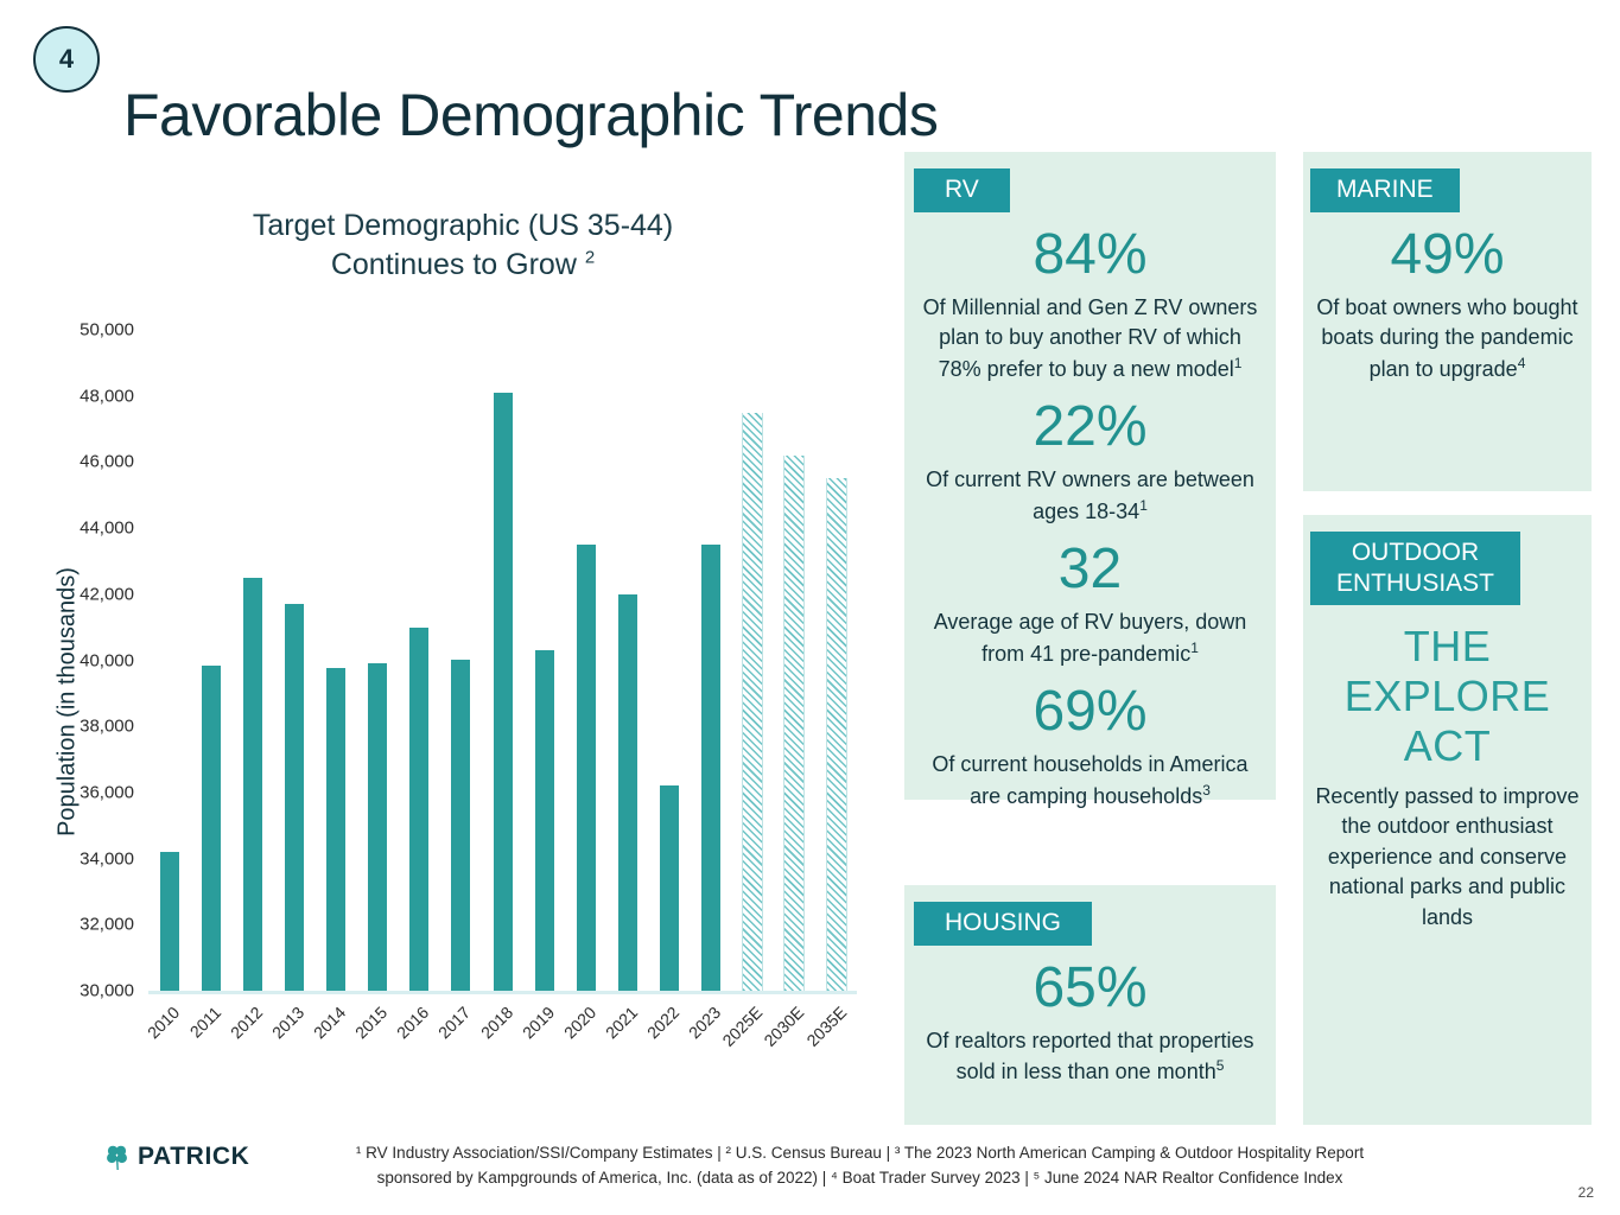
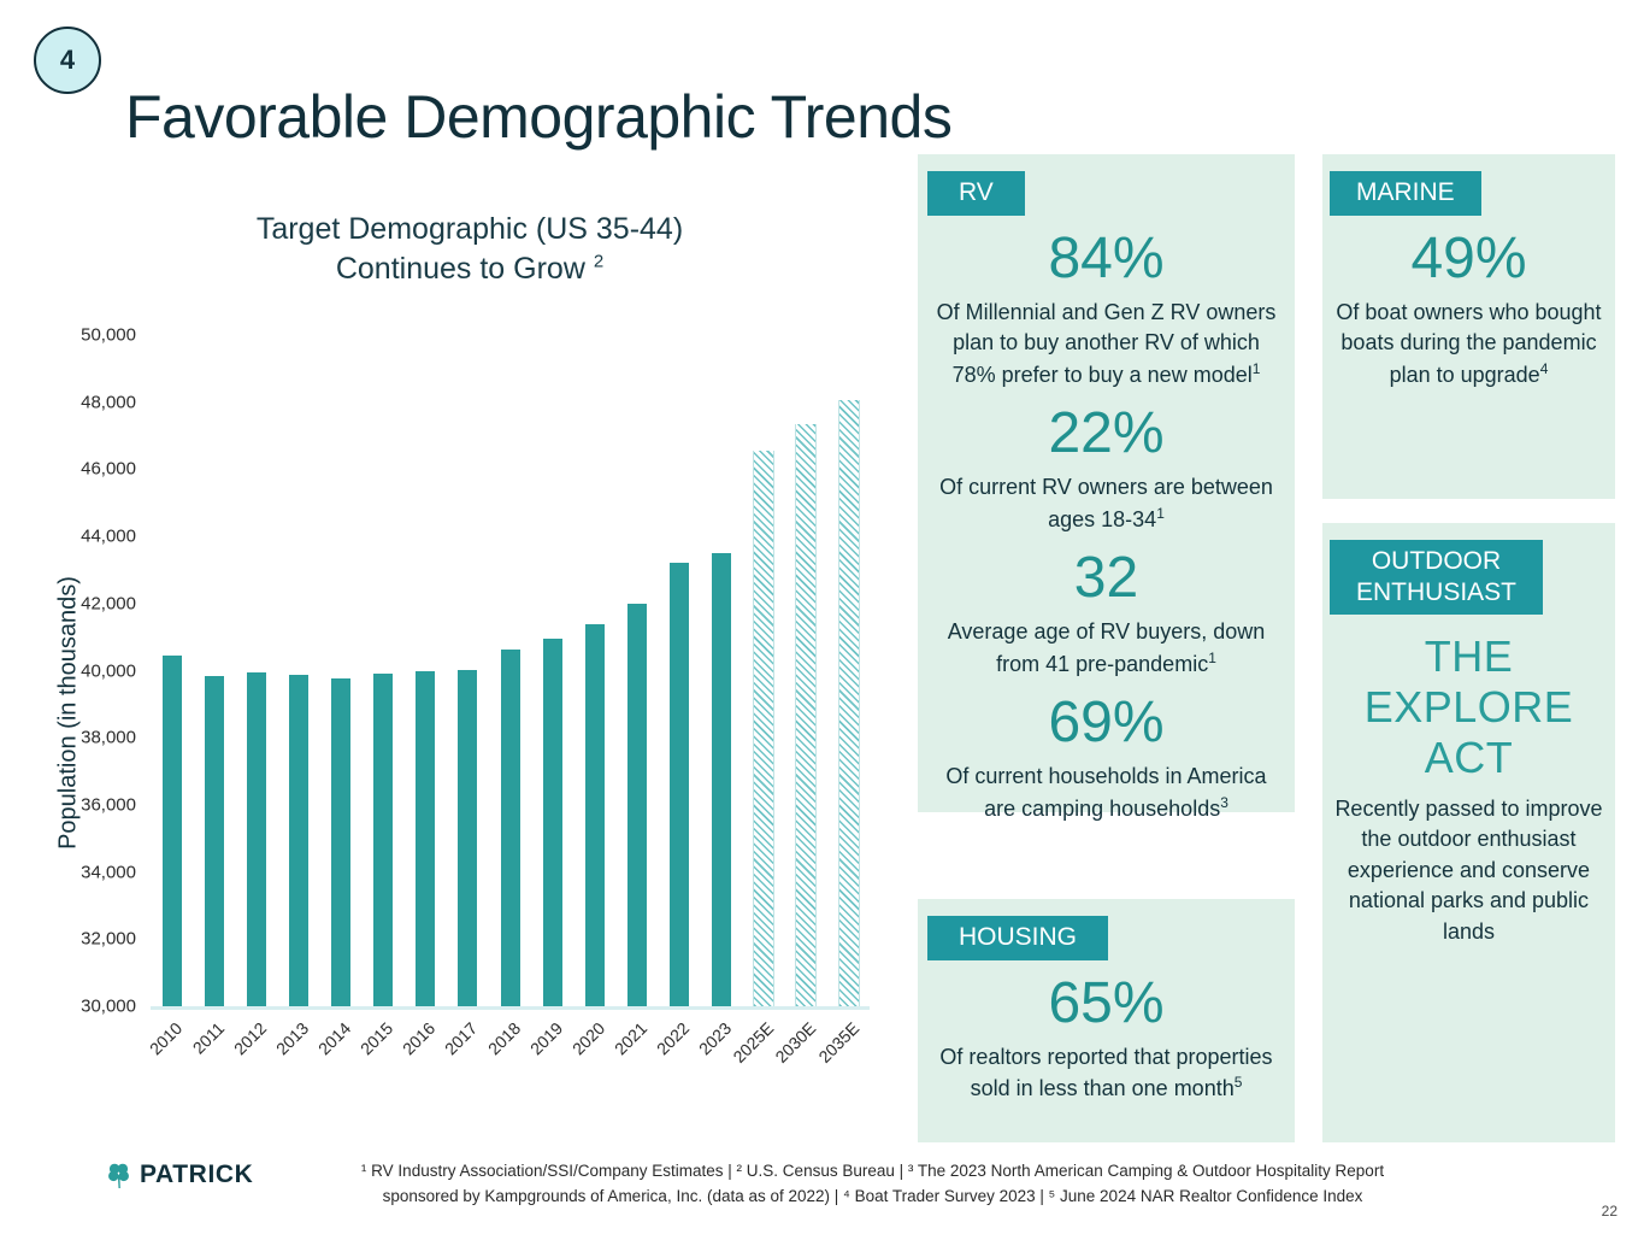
2010: 34200 -> 40400
2012: 42500 -> 40000
2013: 41700 -> 39900
2016: 41000 -> 40000
2018: 48100 -> 40600
2019: 40300 -> 41000
2020: 43500 -> 41400
2022: 36200 -> 43200
2025E: 47500 -> 46600
2030E: 46200 -> 47400
2035E: 45500 -> 48000
